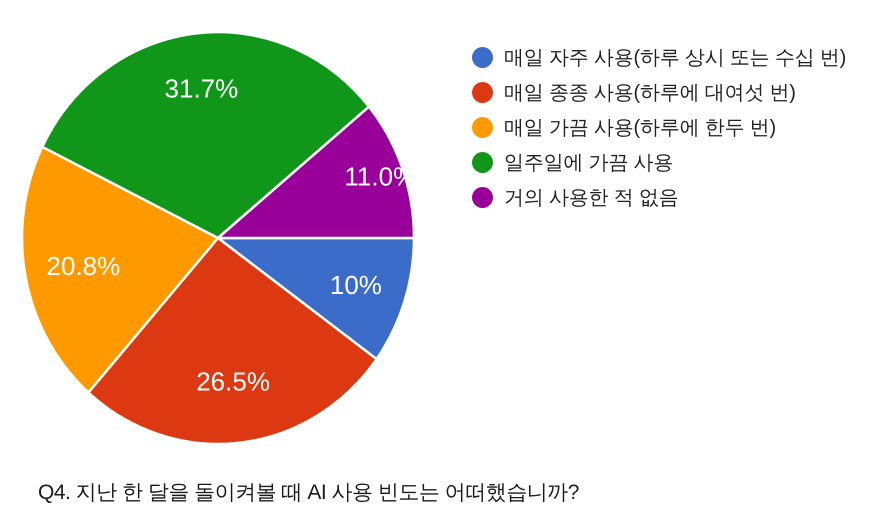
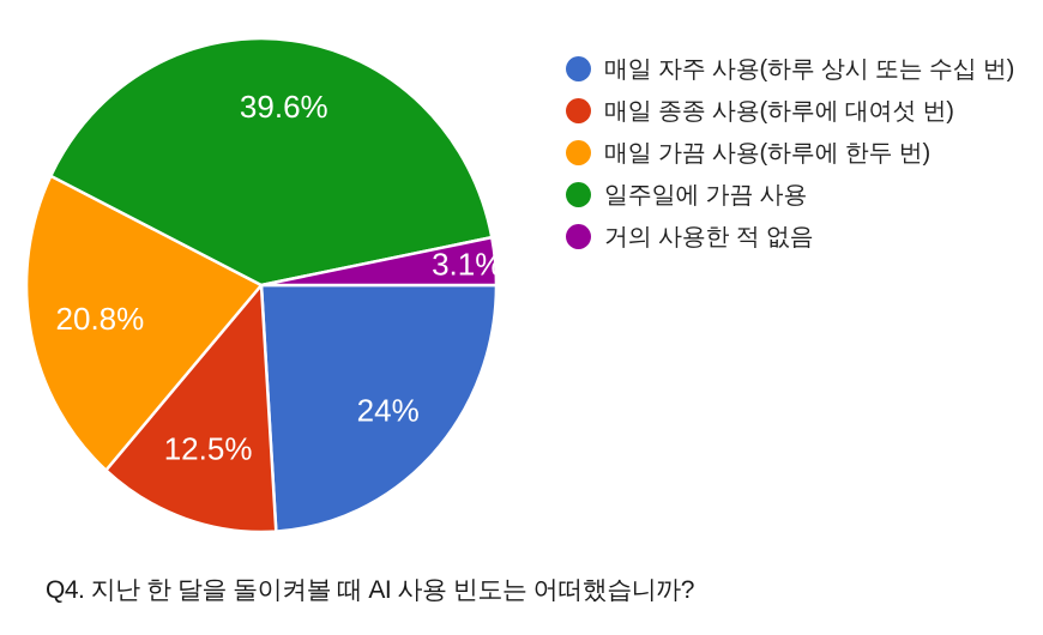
매일 자주 사용(하루 상시 또는 수십 번): 10% -> 24%
매일 종종 사용(하루에 대여섯 번): 26.5% -> 12.5%
일주일에 가끔 사용: 31.7% -> 39.6%
거의 사용한 적 없음: 11.0% -> 3.1%
